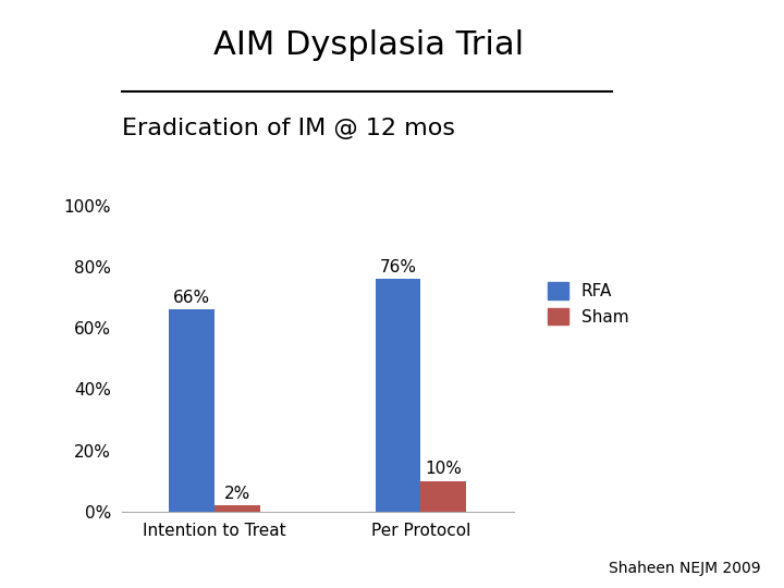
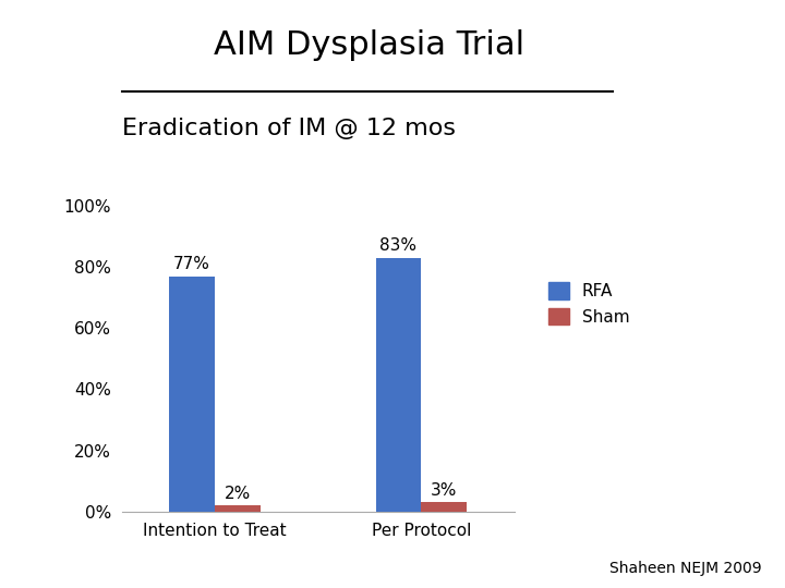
RFA/Intention to Treat: 66% -> 77%
RFA/Per Protocol: 76% -> 83%
Sham/Per Protocol: 10% -> 3%
